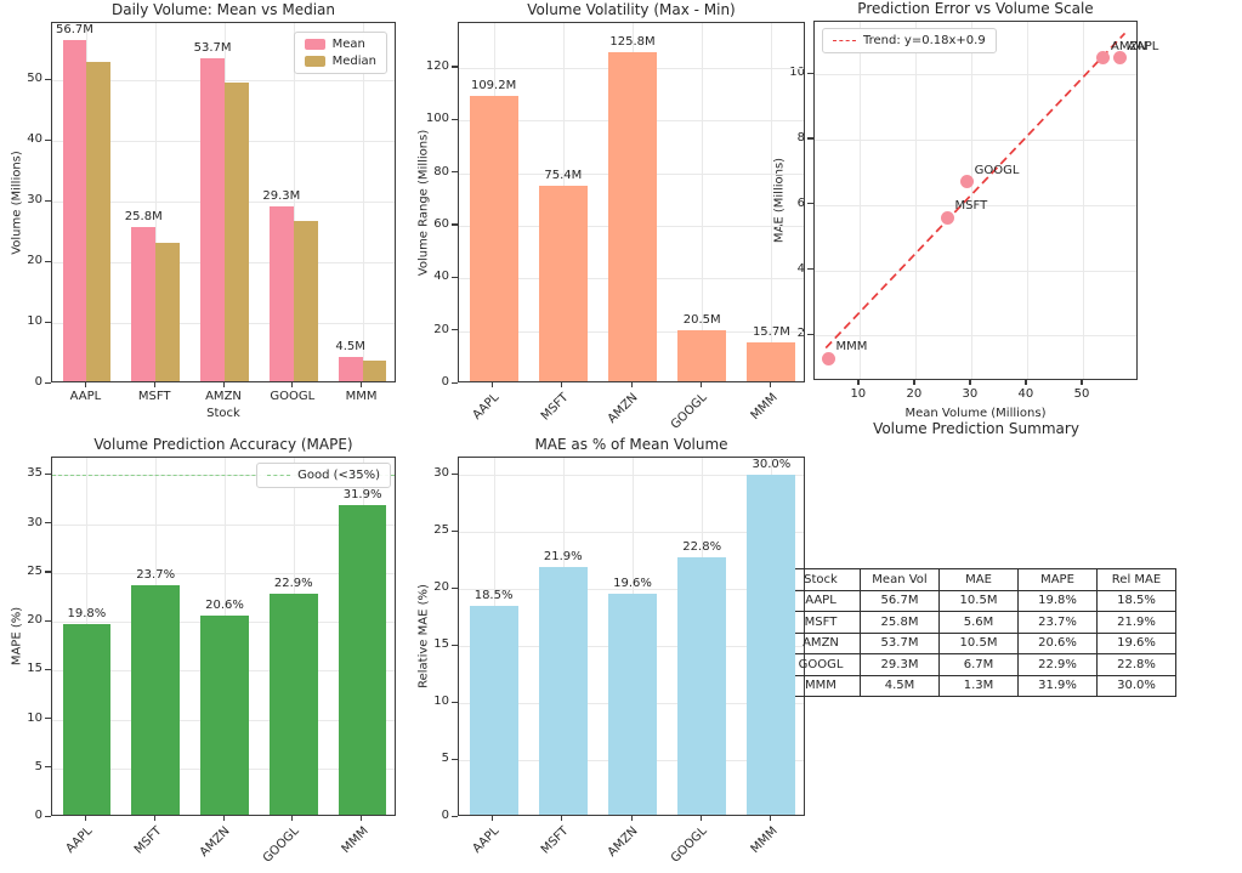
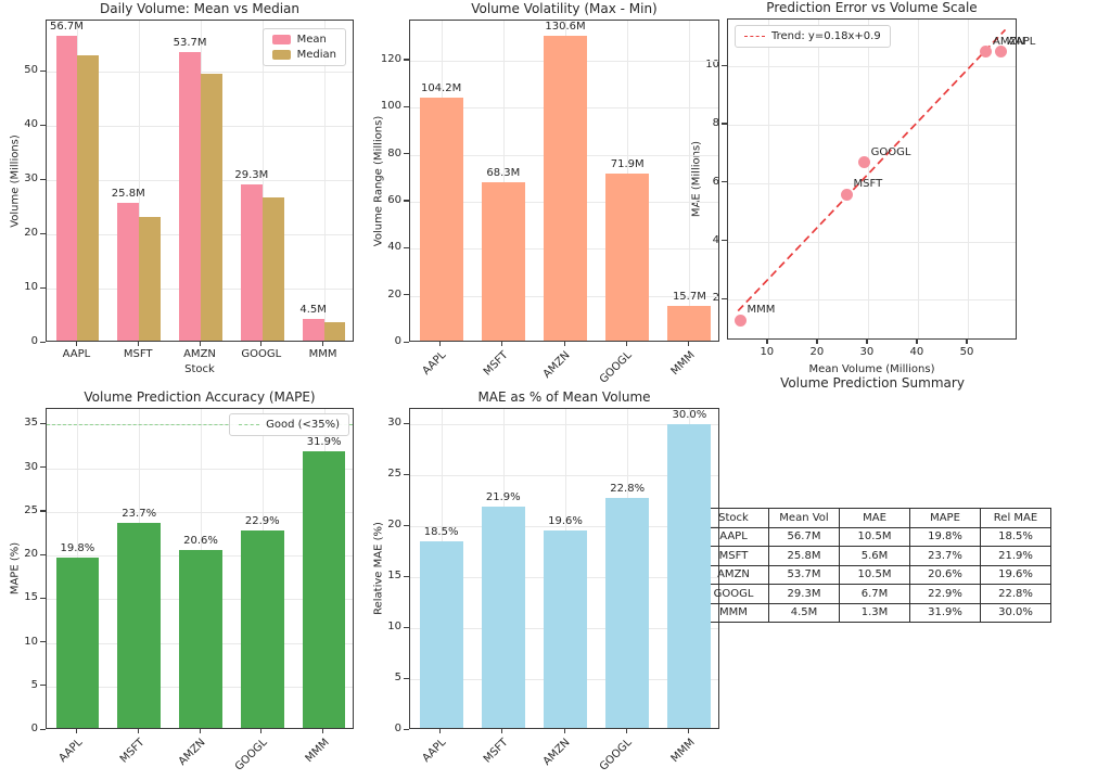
Volume Volatility (Max - Min)/AAPL: 109.2M -> 104.2M
Volume Volatility (Max - Min)/MSFT: 75.4M -> 68.3M
Volume Volatility (Max - Min)/AMZN: 125.8M -> 130.6M
Volume Volatility (Max - Min)/GOOGL: 20.5M -> 71.9M
